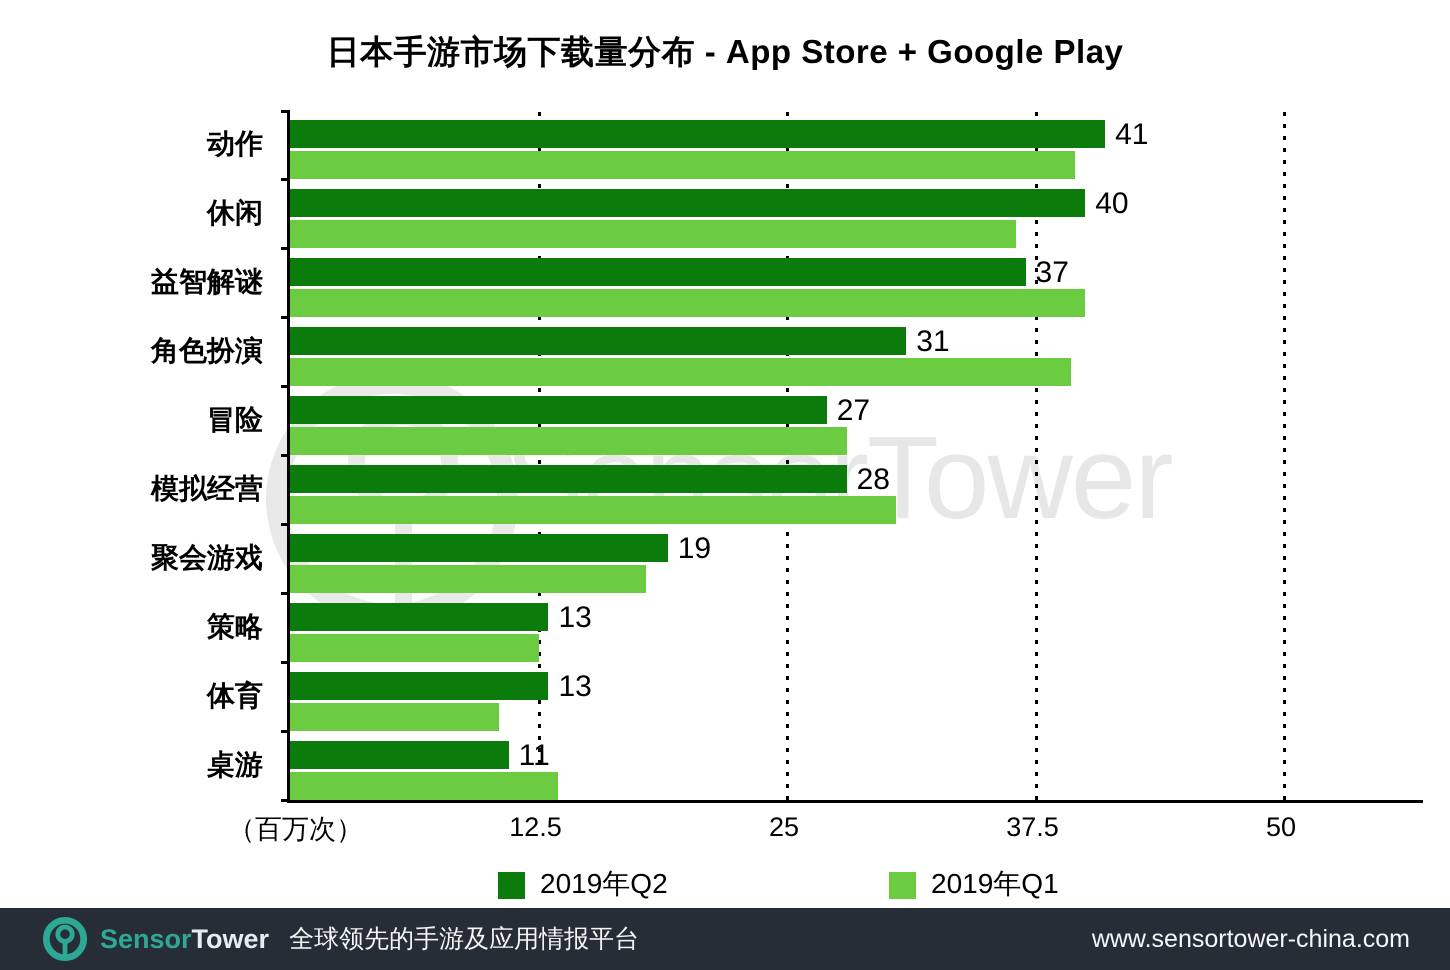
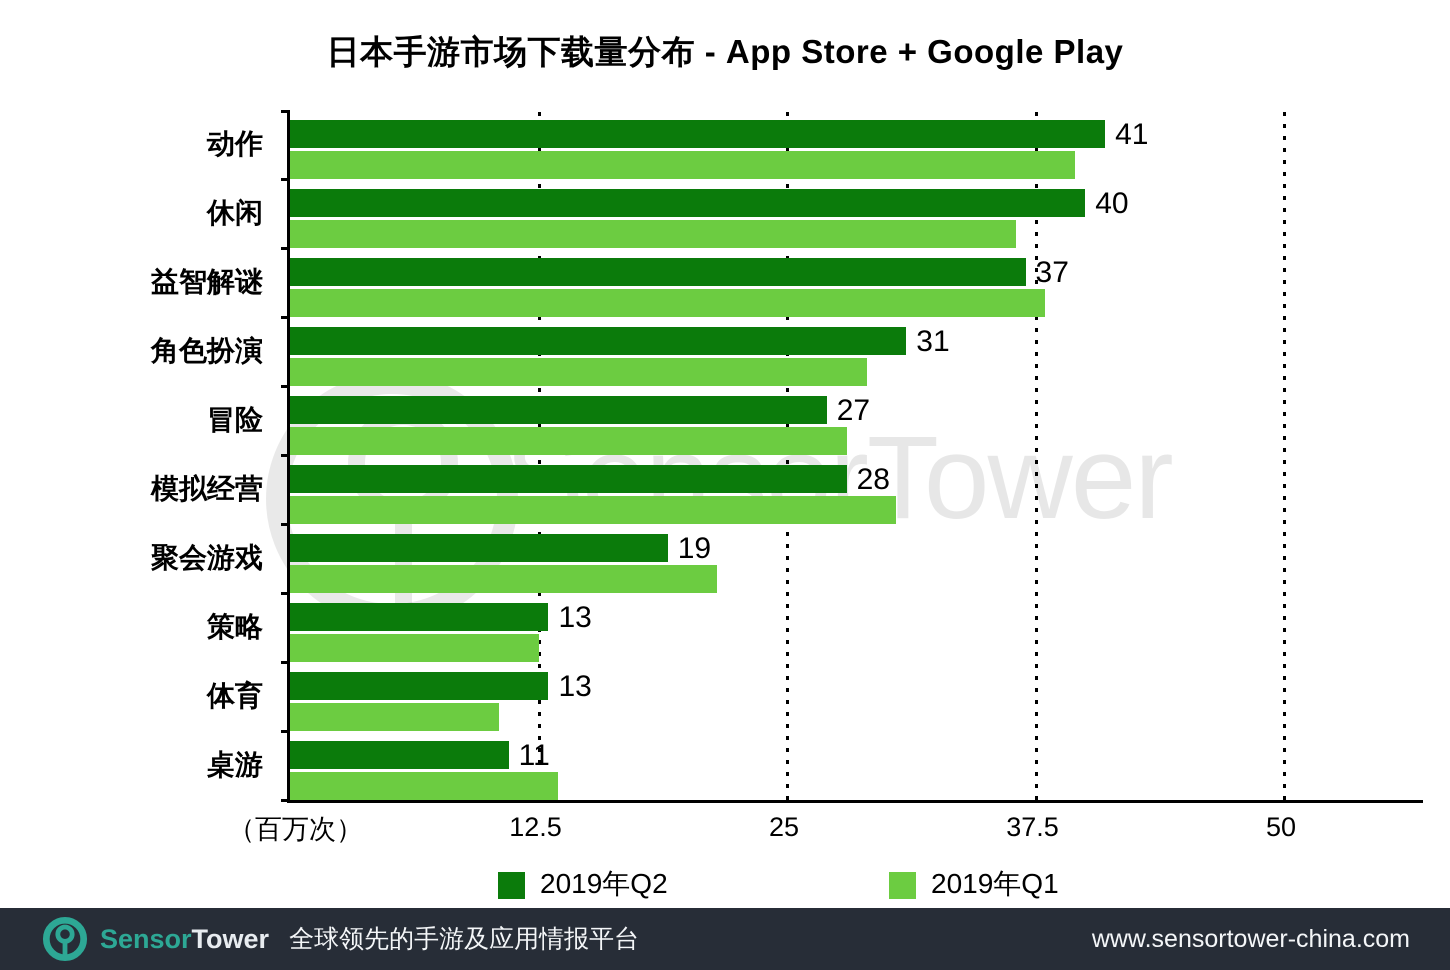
2019年Q1/益智解谜: 40.0 -> 38.0
2019年Q1/角色扮演: 39.3 -> 29.0
2019年Q1/聚会游戏: 17.9 -> 21.5
